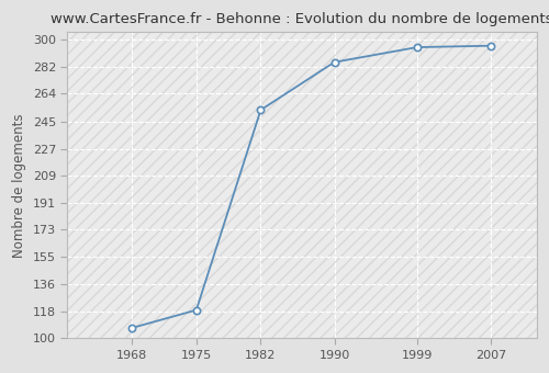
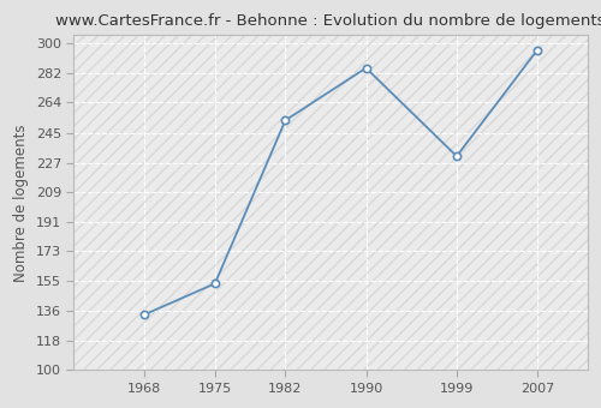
1968: 107 -> 134
1975: 119 -> 153
1999: 295 -> 231
